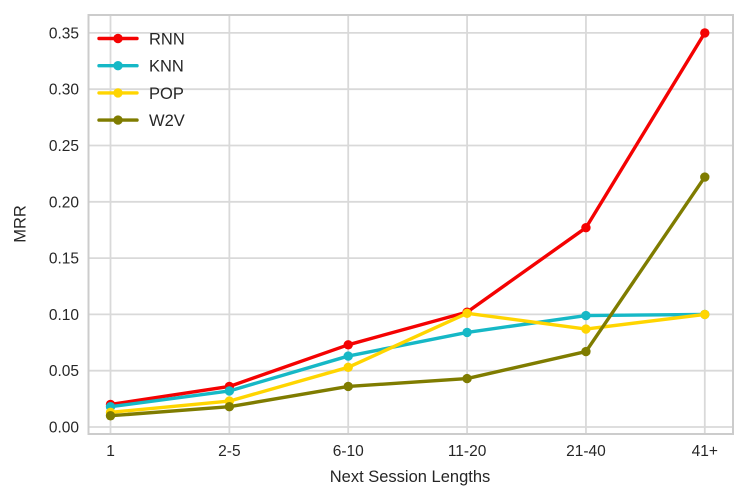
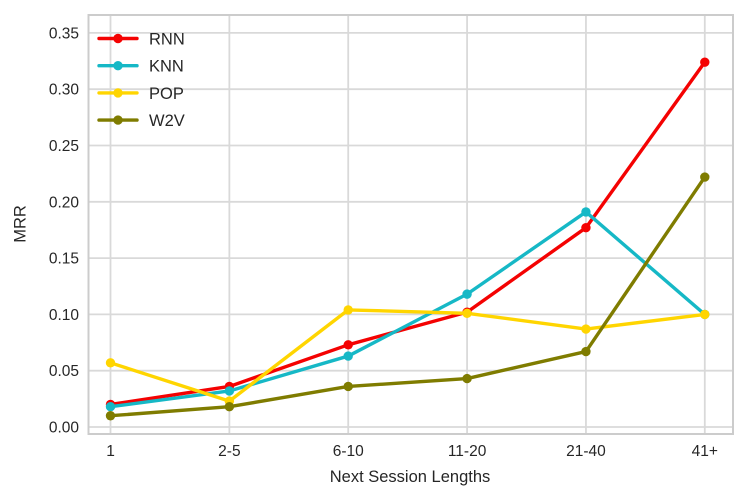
POP/1: 0.013 -> 0.057
POP/6-10: 0.053 -> 0.104
KNN/11-20: 0.084 -> 0.118
KNN/21-40: 0.099 -> 0.191
RNN/41+: 0.350 -> 0.324
